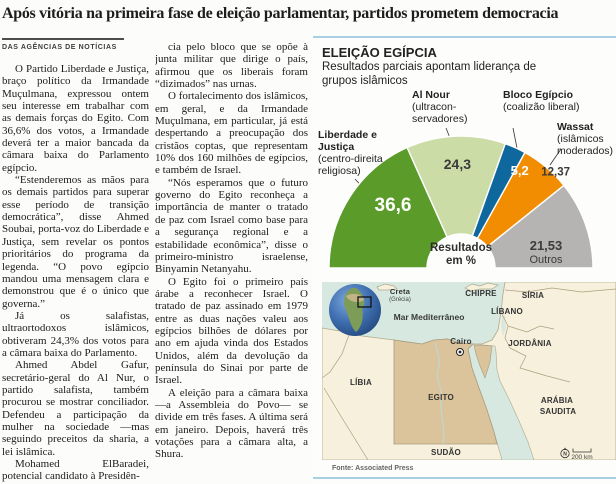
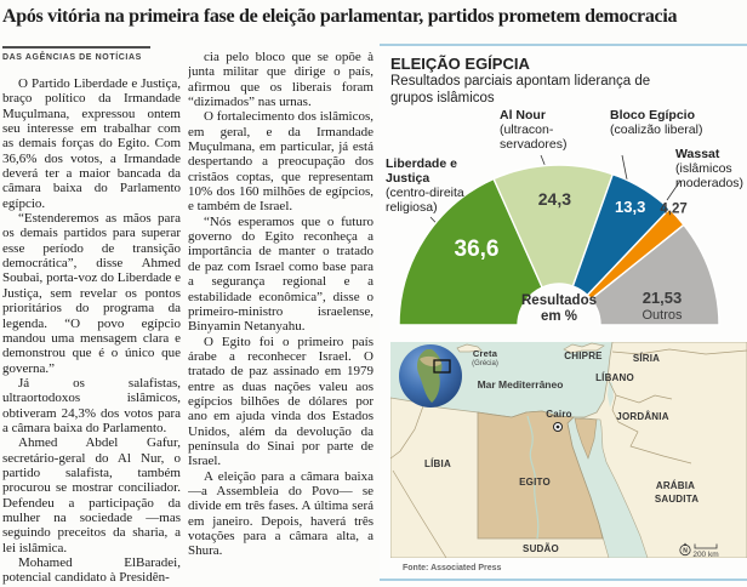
Bloco Egípcio: 5,2 -> 13,3
Wassat: 12,37 -> 4,27
